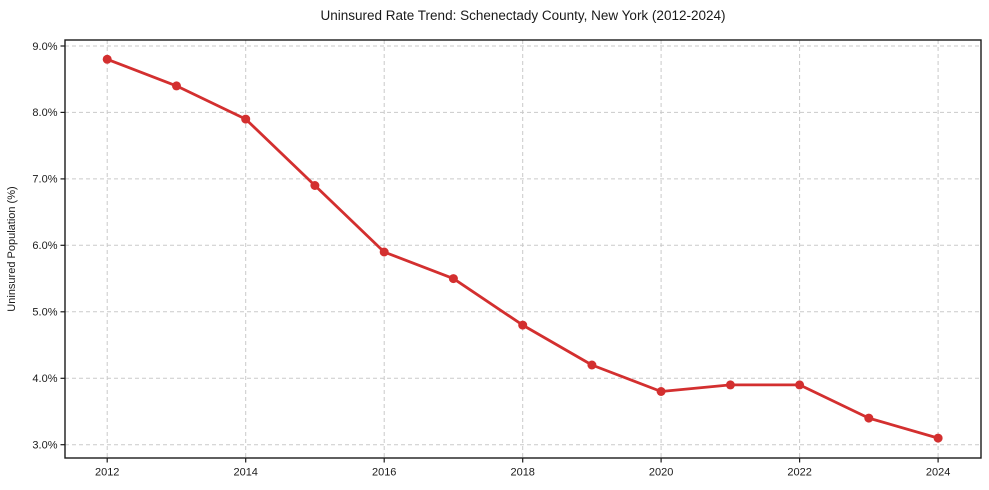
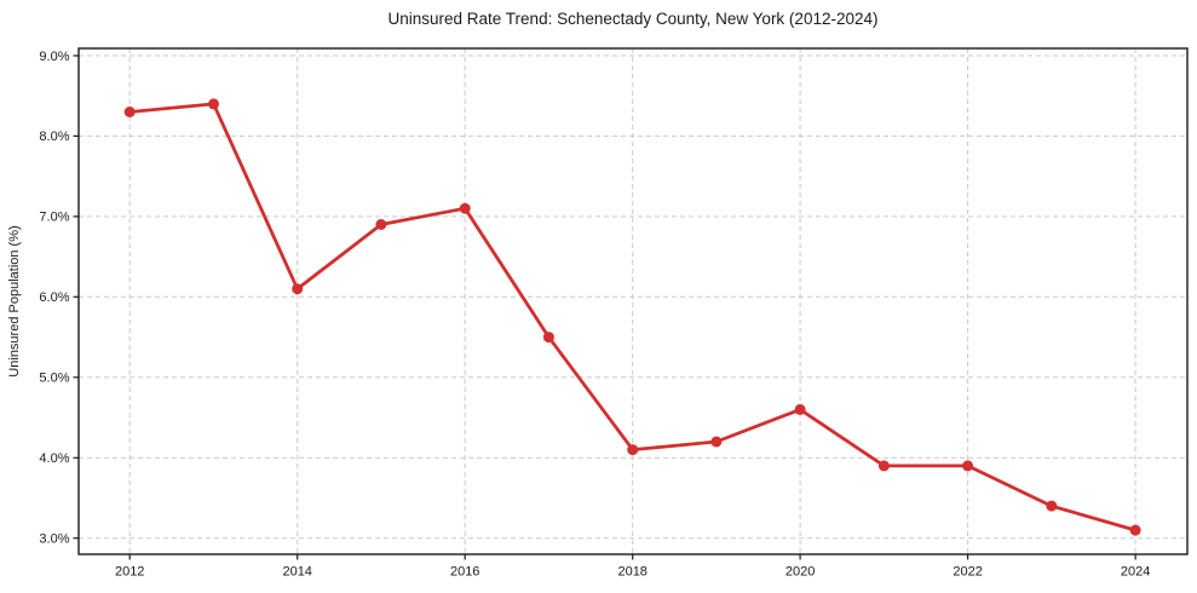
2012: 8.8% -> 8.3%
2014: 7.9% -> 6.1%
2016: 5.9% -> 7.1%
2018: 4.8% -> 4.1%
2020: 3.8% -> 4.6%
